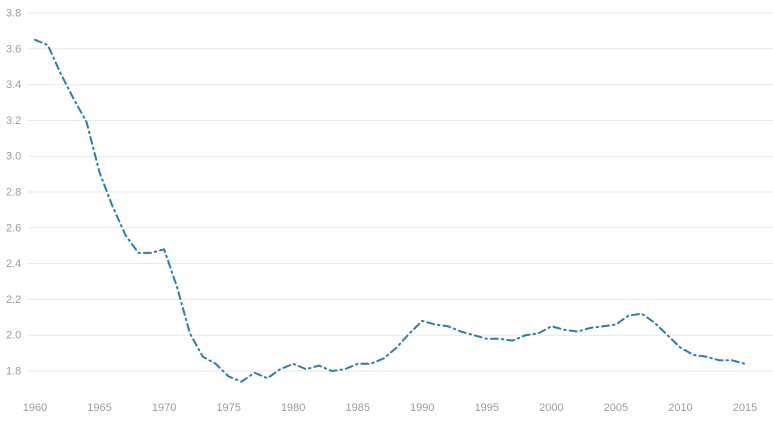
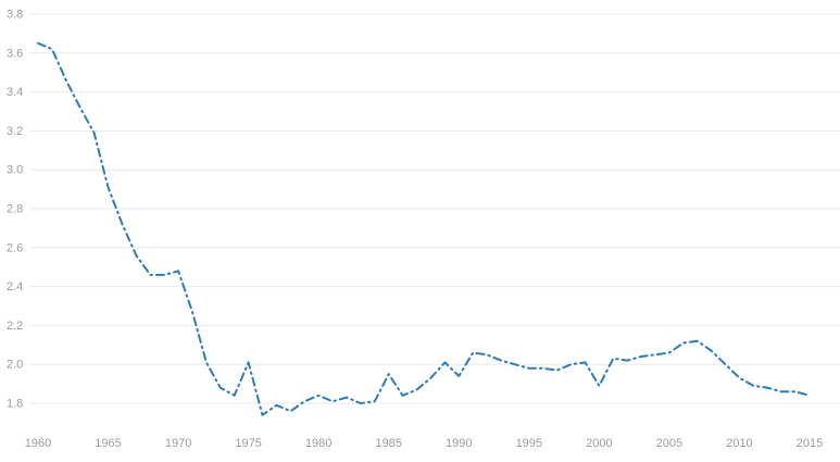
1975: 1.77 -> 2.01
1985: 1.84 -> 1.95
1990: 2.08 -> 1.94
2000: 2.05 -> 1.89
